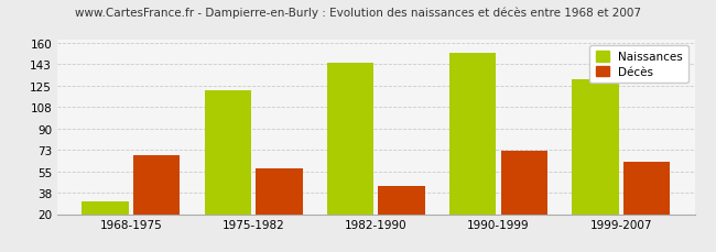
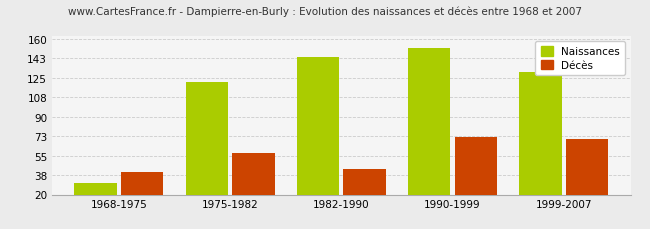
Décès/1968-1975: 68 -> 40
Décès/1999-2007: 63 -> 70
